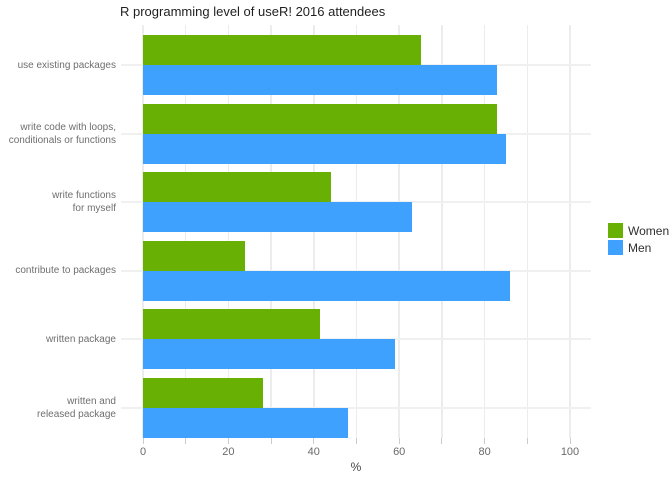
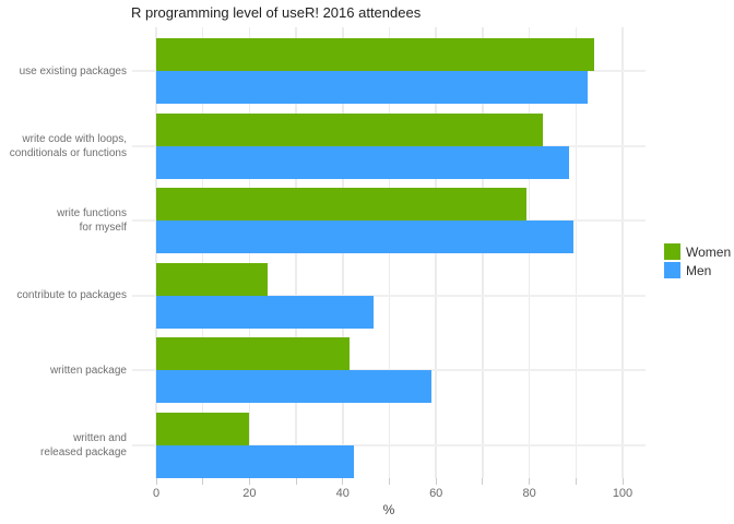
Women/use existing packages: 65 -> 94
Men/use existing packages: 83 -> 92
Men/write code with loops, conditionals or functions: 85 -> 88
Women/write functions for myself: 44 -> 80
Men/write functions for myself: 63 -> 90
Men/contribute to packages: 86 -> 46
Women/written and released package: 28 -> 20
Men/written and released package: 48 -> 42
